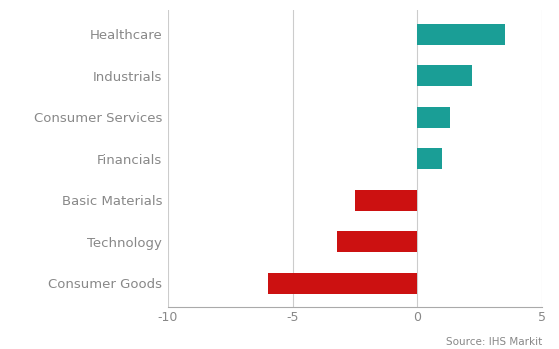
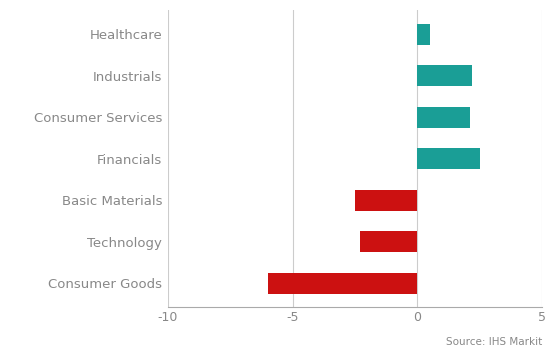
Healthcare: 3.5 -> 0.5
Consumer Services: 1.3 -> 2.1
Financials: 1.0 -> 2.5
Technology: -3.2 -> -2.3
